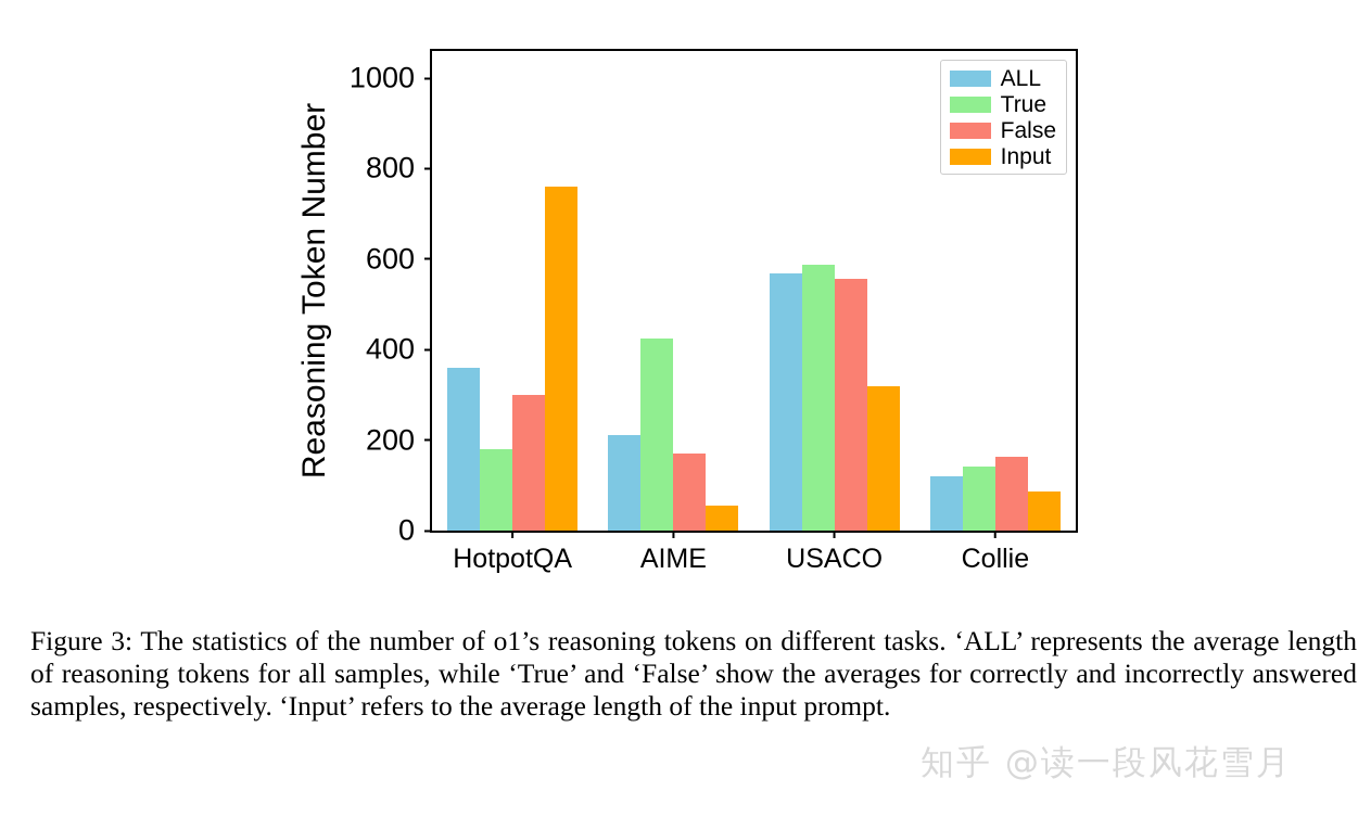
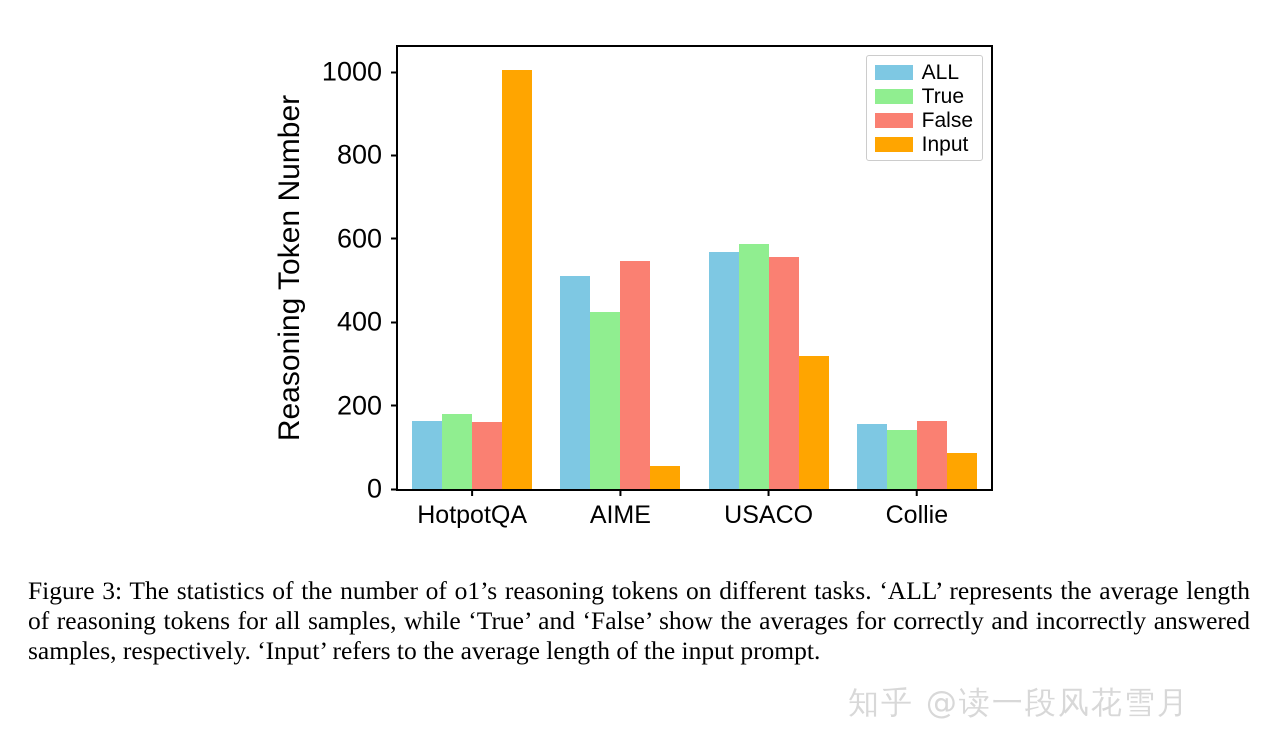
ALL/HotpotQA: 360 -> 160
False/HotpotQA: 300 -> 160
Input/HotpotQA: 760 -> 1010
ALL/AIME: 210 -> 510
False/AIME: 170 -> 550
ALL/Collie: 120 -> 160
